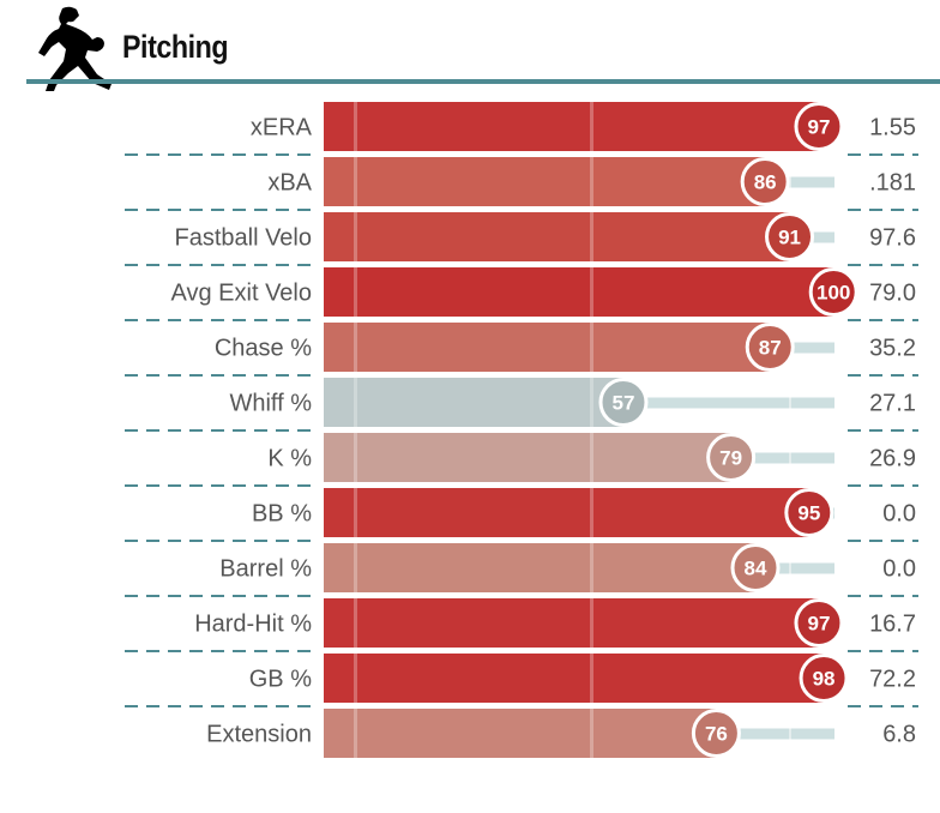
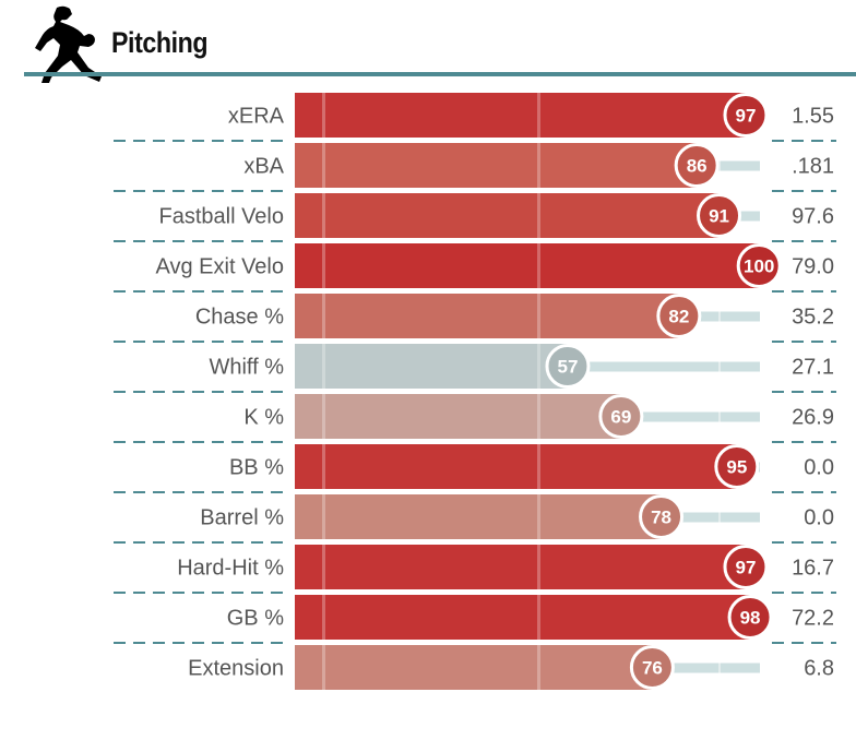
Chase %: 87 -> 82
K %: 79 -> 69
Barrel %: 84 -> 78
